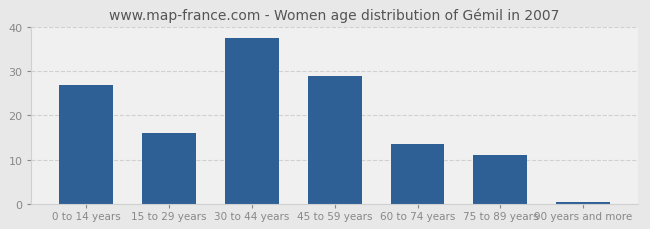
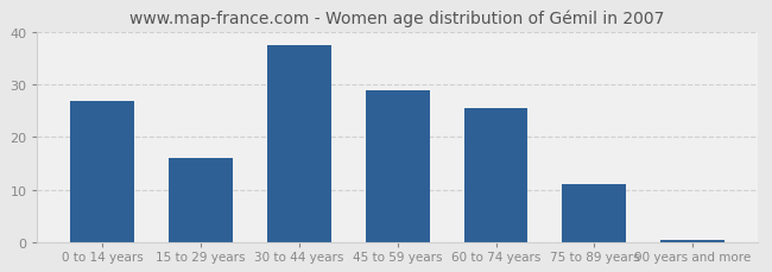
60 to 74 years: 13.5 -> 25.5
